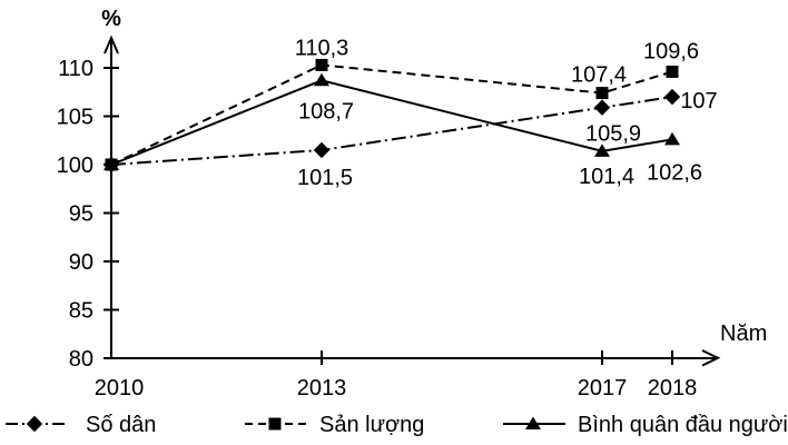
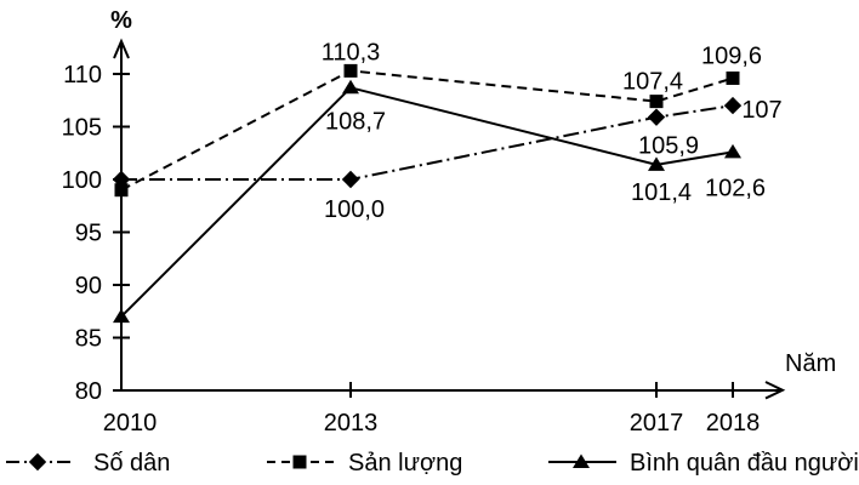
Sản lượng/2010: 100 -> 99
Bình quân đầu người/2010: 100 -> 87
Số dân/2013: 101,5 -> 100,0
